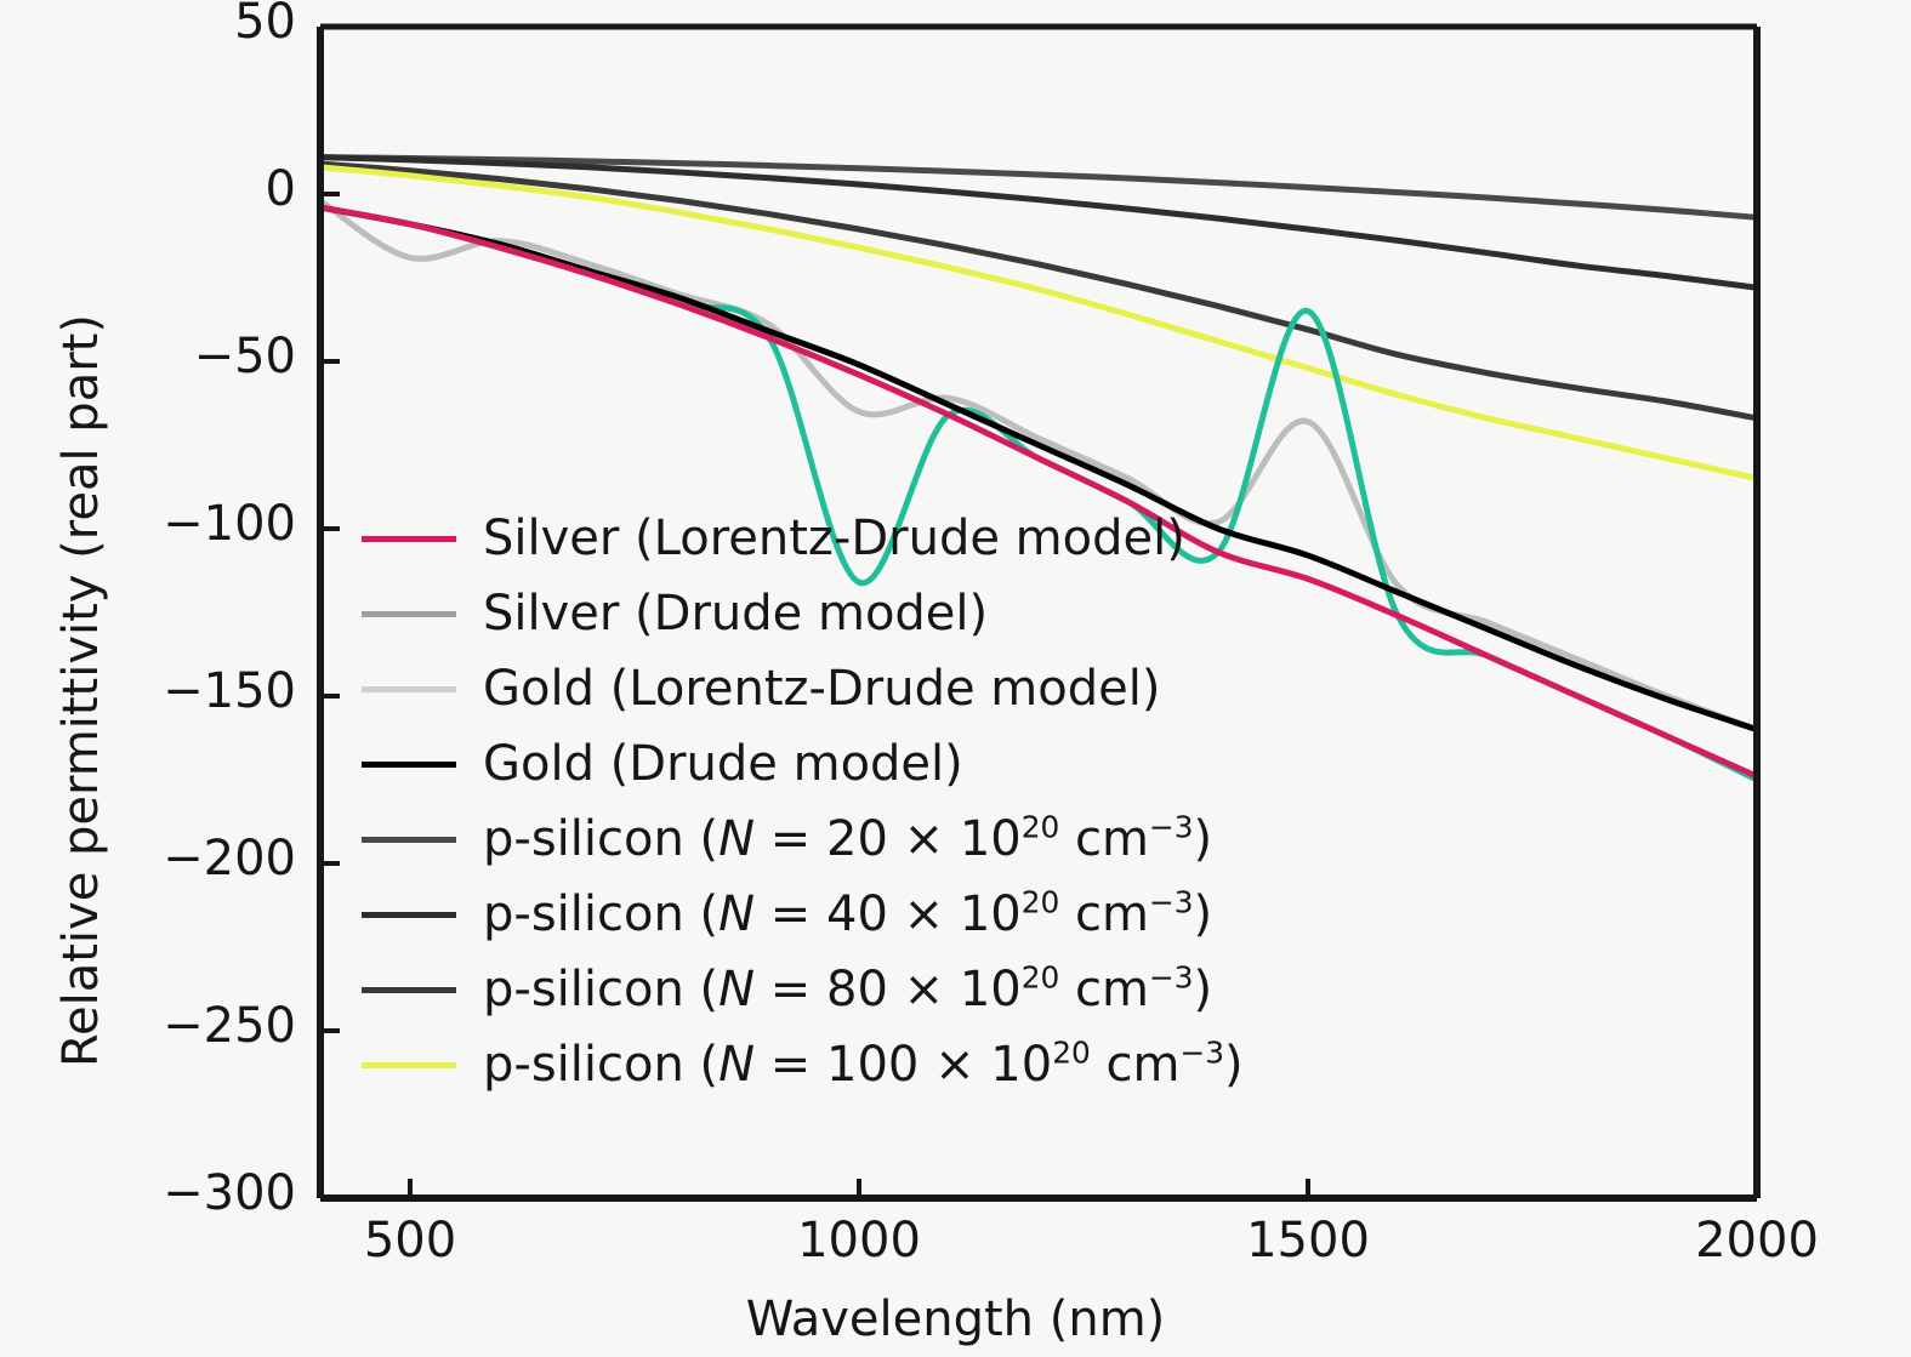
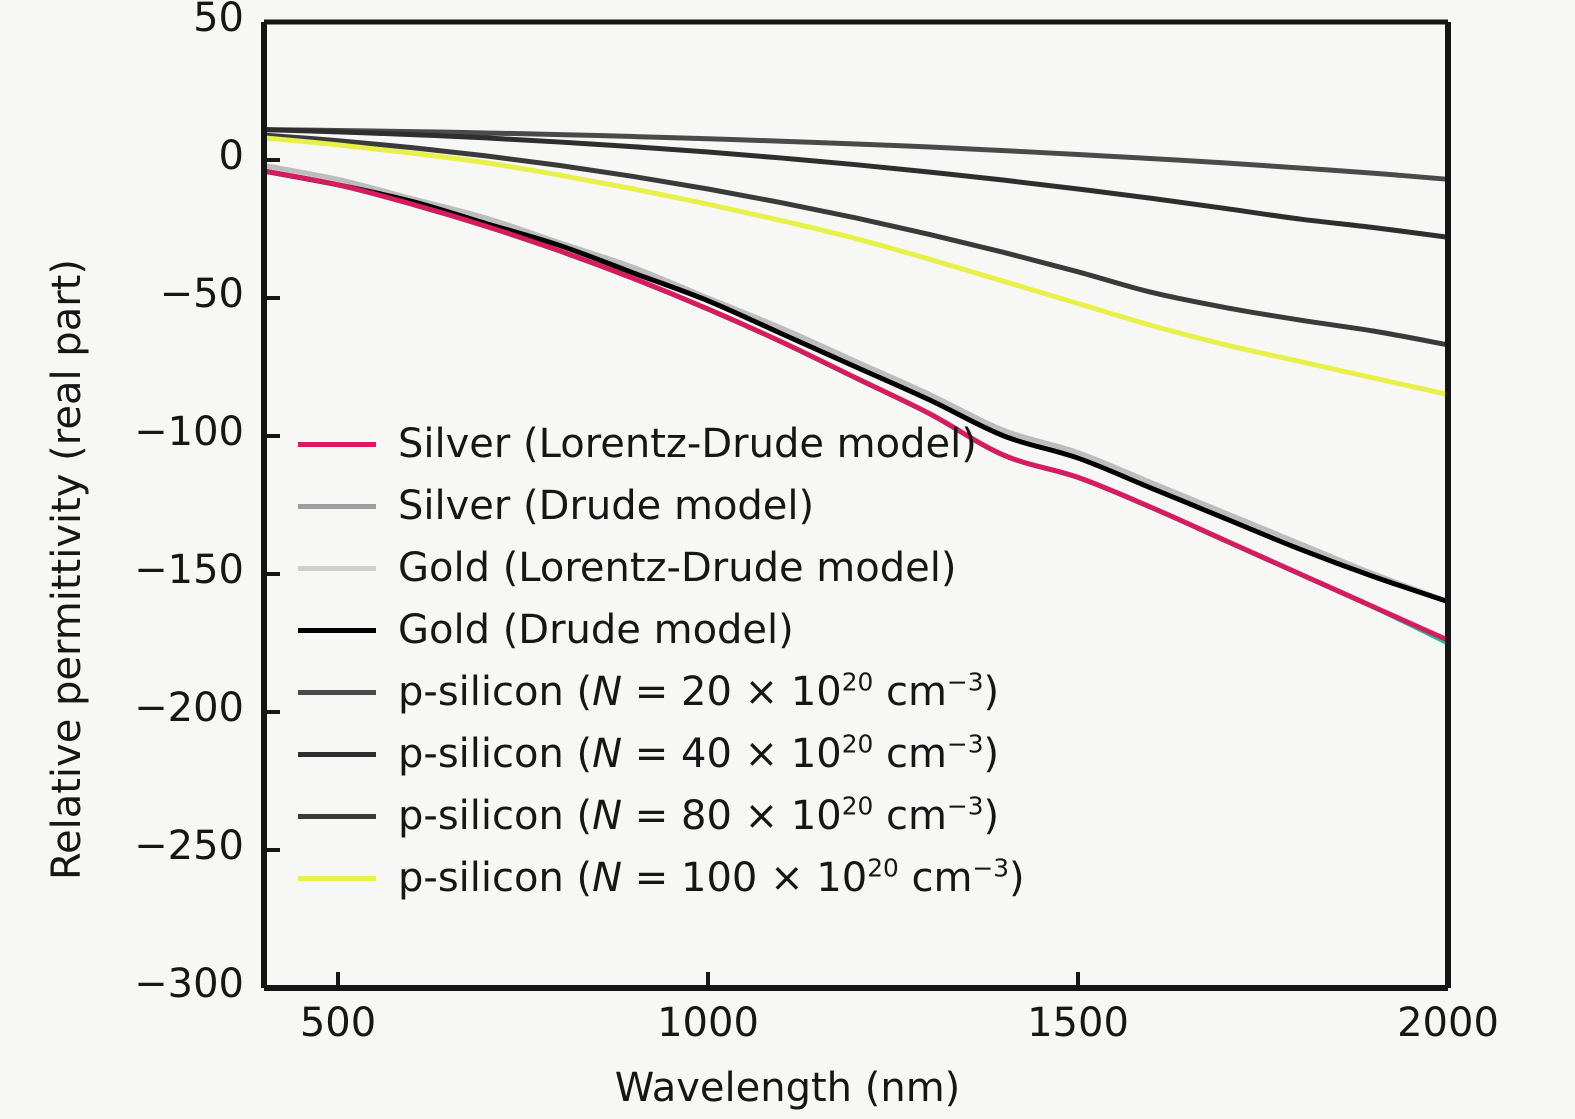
Gold (Lorentz-Drude model)/500: -19 -> -7
Silver (Drude model)/1000: -116 -> -54
Gold (Lorentz-Drude model)/1000: -65 -> -50
Silver (Drude model)/1500: -35 -> -115
Gold (Lorentz-Drude model)/1500: -68 -> -106
